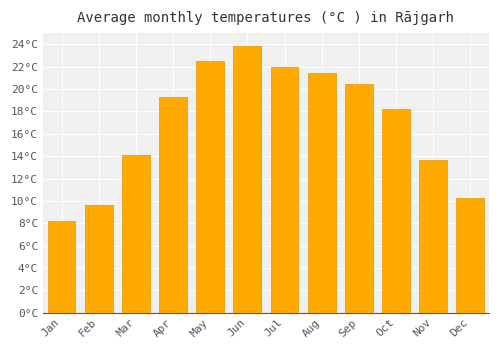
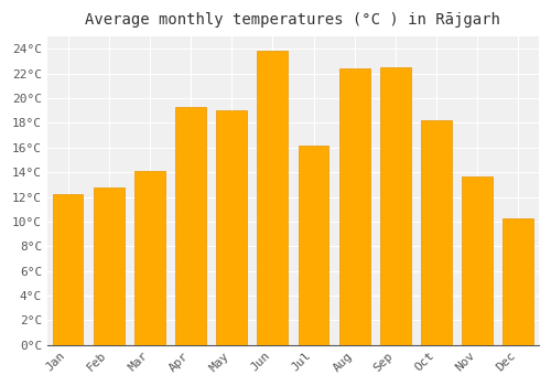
Jan: 8.2°C -> 12.2°C
Feb: 9.6°C -> 12.8°C
May: 22.5°C -> 19.0°C
Jul: 22.0°C -> 16.2°C
Aug: 21.4°C -> 22.4°C
Sep: 20.5°C -> 22.5°C
